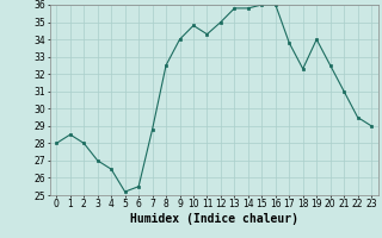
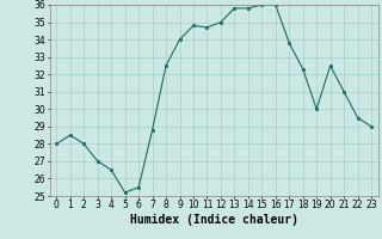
11: 34.3 -> 34.7
19: 34.0 -> 30.0
